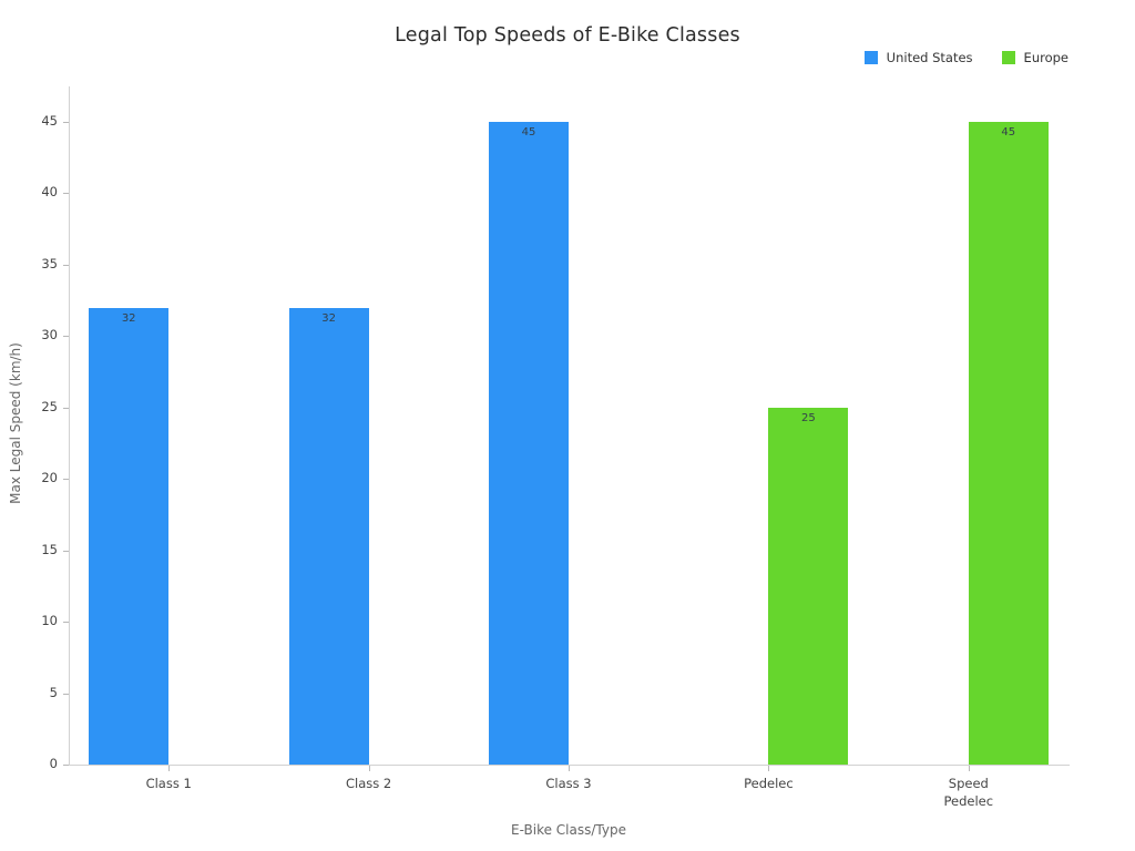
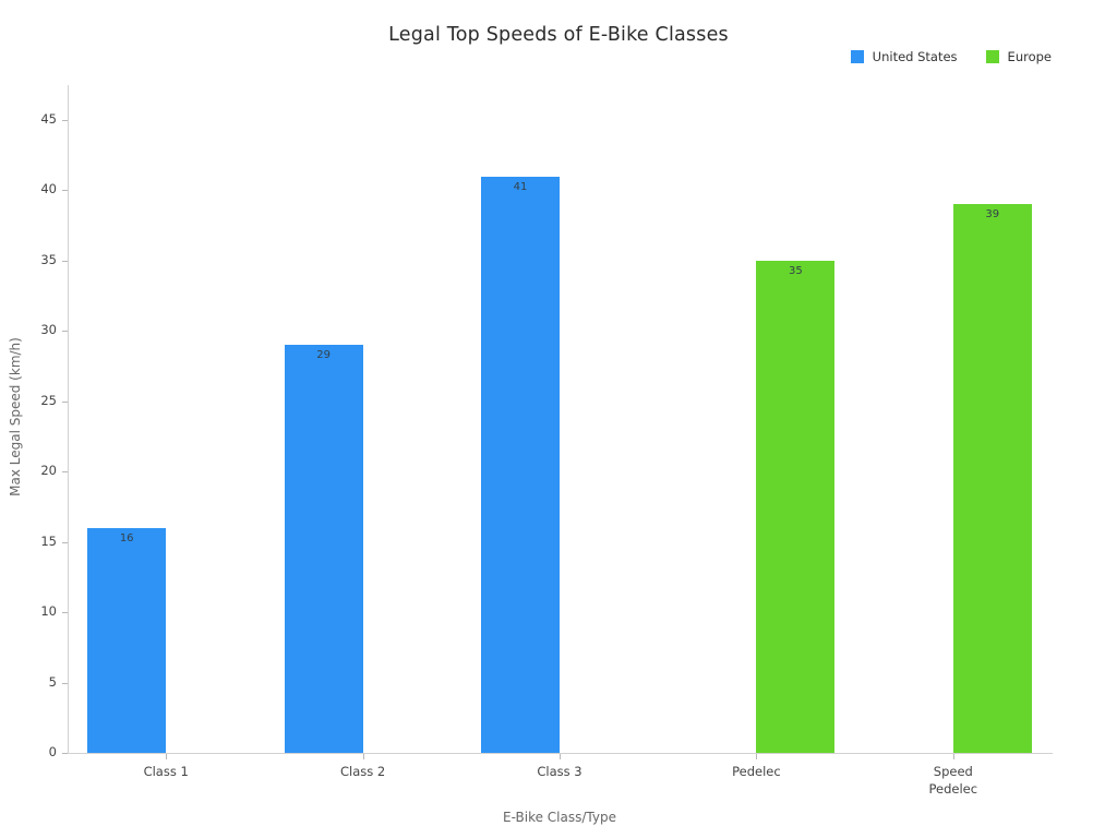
United States/Class 1: 32 -> 16
United States/Class 2: 32 -> 29
United States/Class 3: 45 -> 41
Europe/Pedelec: 25 -> 35
Europe/Speed Pedelec: 45 -> 39
